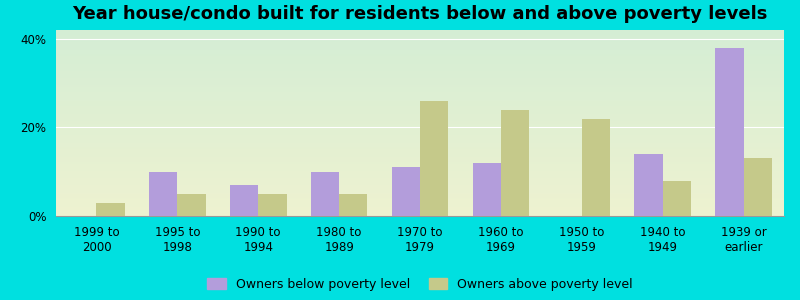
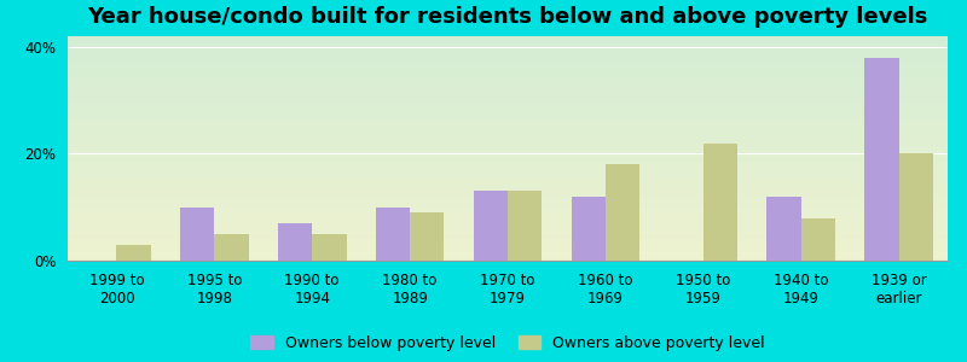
Owners above poverty level/1980 to 1989: 5% -> 9%
Owners below poverty level/1970 to 1979: 11% -> 13%
Owners above poverty level/1970 to 1979: 26% -> 13%
Owners above poverty level/1960 to 1969: 24% -> 18%
Owners below poverty level/1940 to 1949: 14% -> 12%
Owners above poverty level/1939 or earlier: 13% -> 20%
